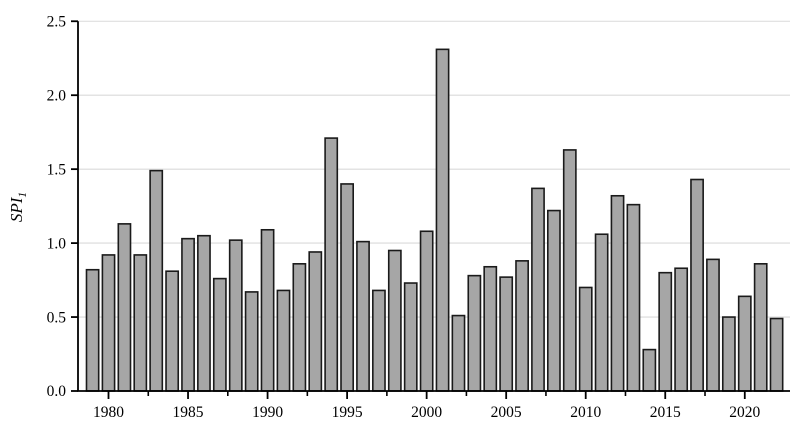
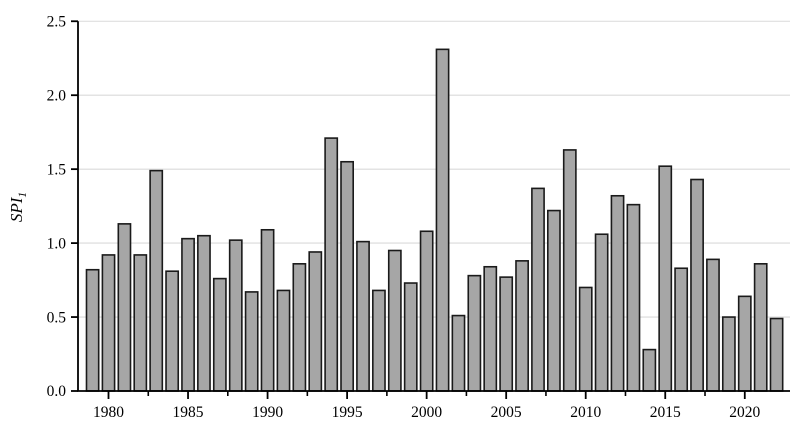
1995: 1.40 -> 1.55
2015: 0.80 -> 1.52
